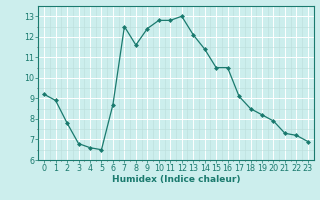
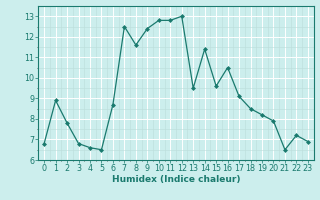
0: 9.2 -> 6.8
13: 12.1 -> 9.5
15: 10.5 -> 9.6
21: 7.3 -> 6.5
